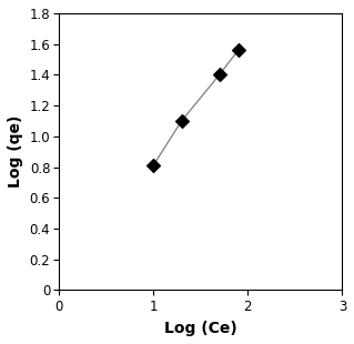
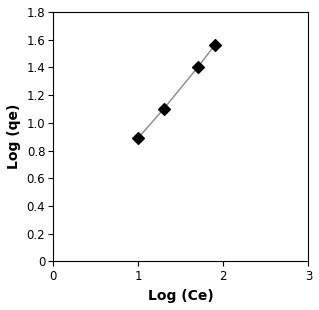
1: 0.81 -> 0.89
